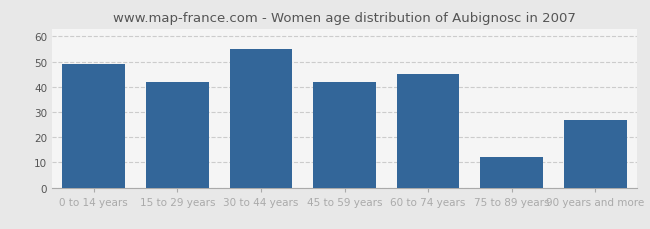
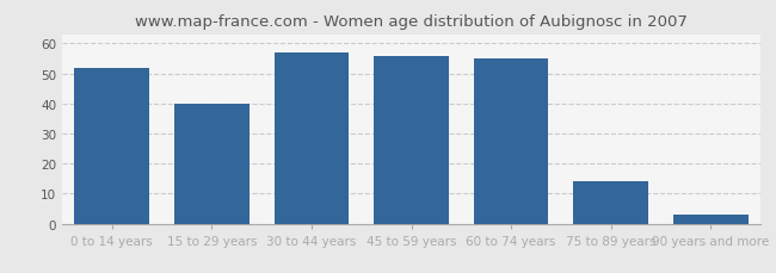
0 to 14 years: 49 -> 52
15 to 29 years: 42 -> 40
30 to 44 years: 55 -> 57
45 to 59 years: 42 -> 56
60 to 74 years: 45 -> 55
75 to 89 years: 12 -> 14
90 years and more: 27 -> 3
